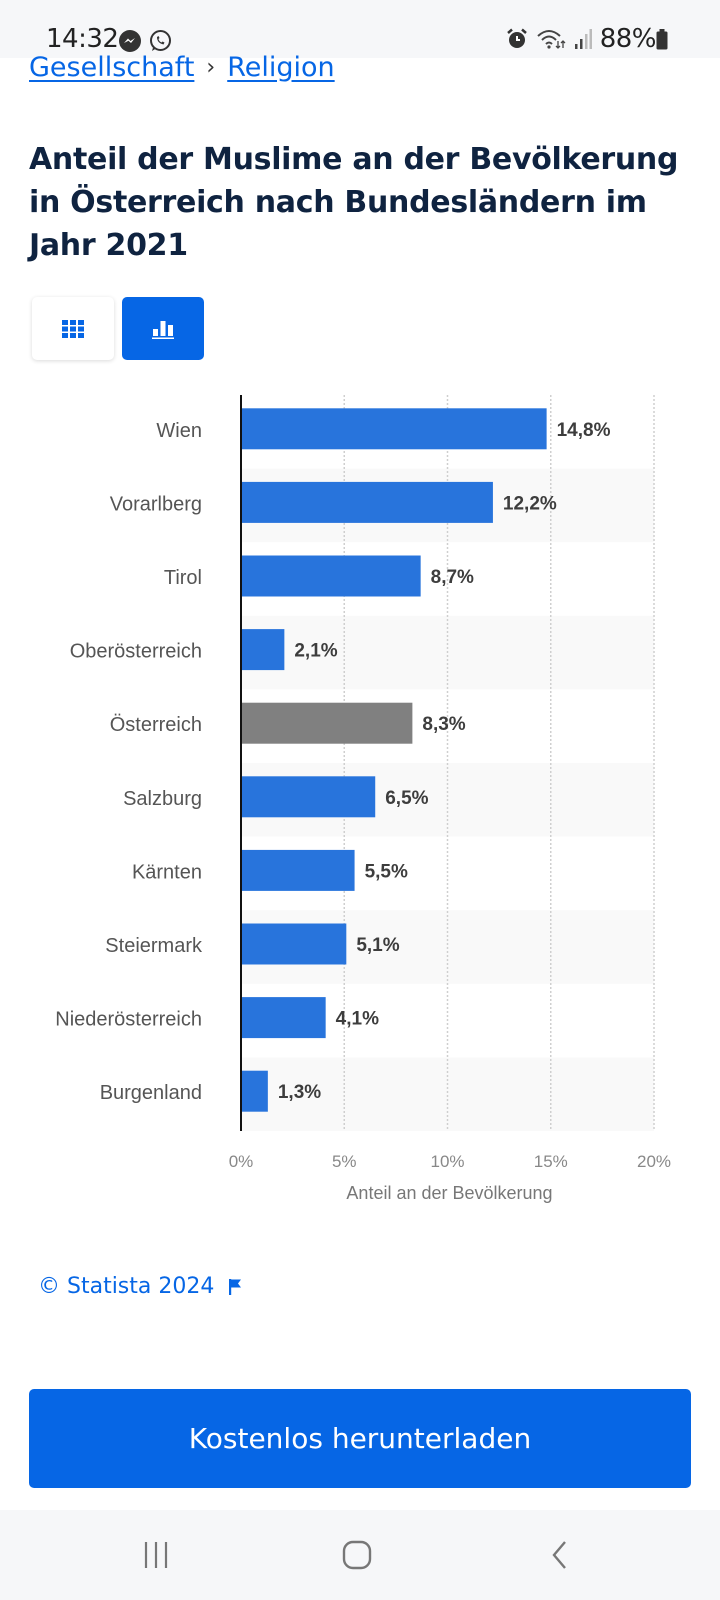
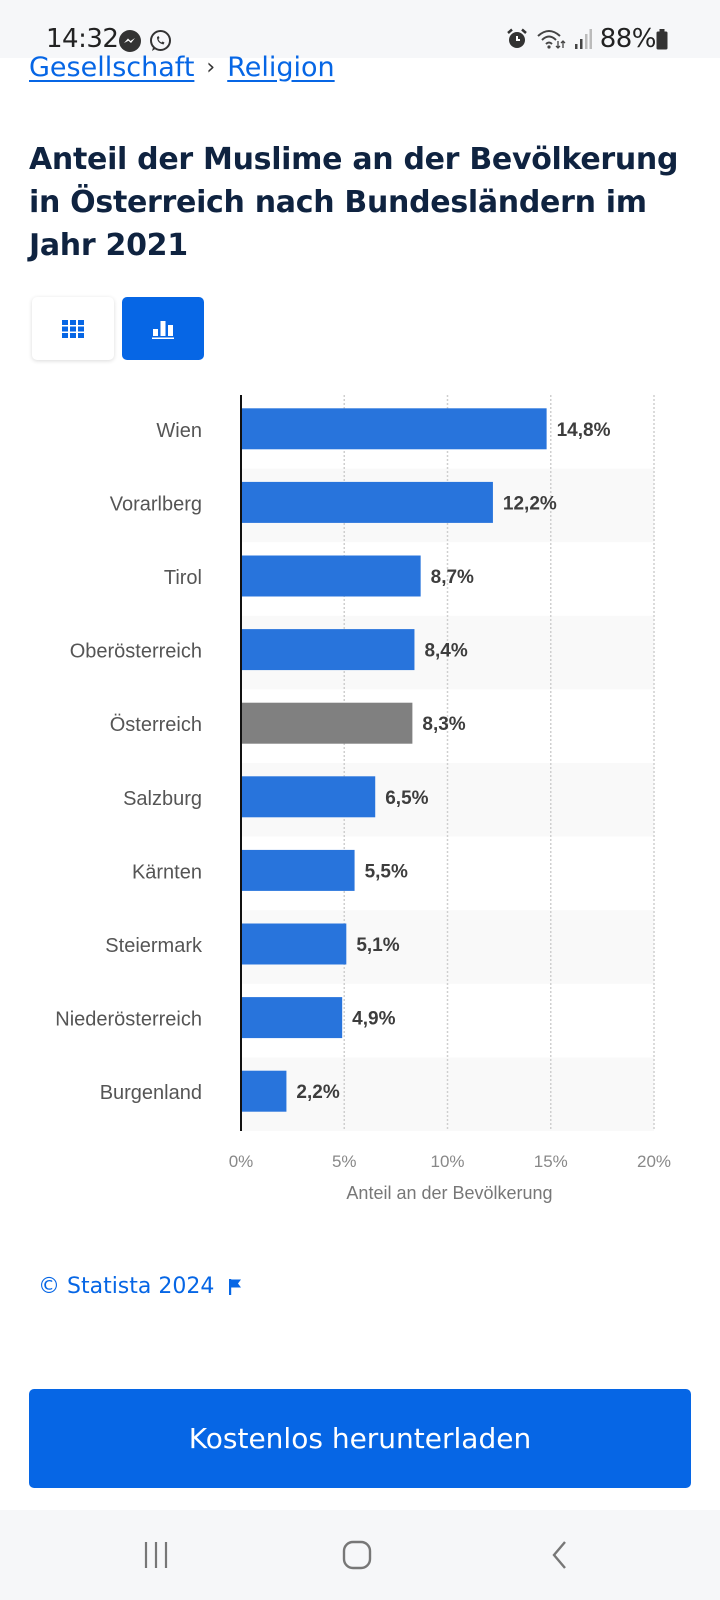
Oberösterreich: 2,1% -> 8,4%
Niederösterreich: 4,1% -> 4,9%
Burgenland: 1,3% -> 2,2%
